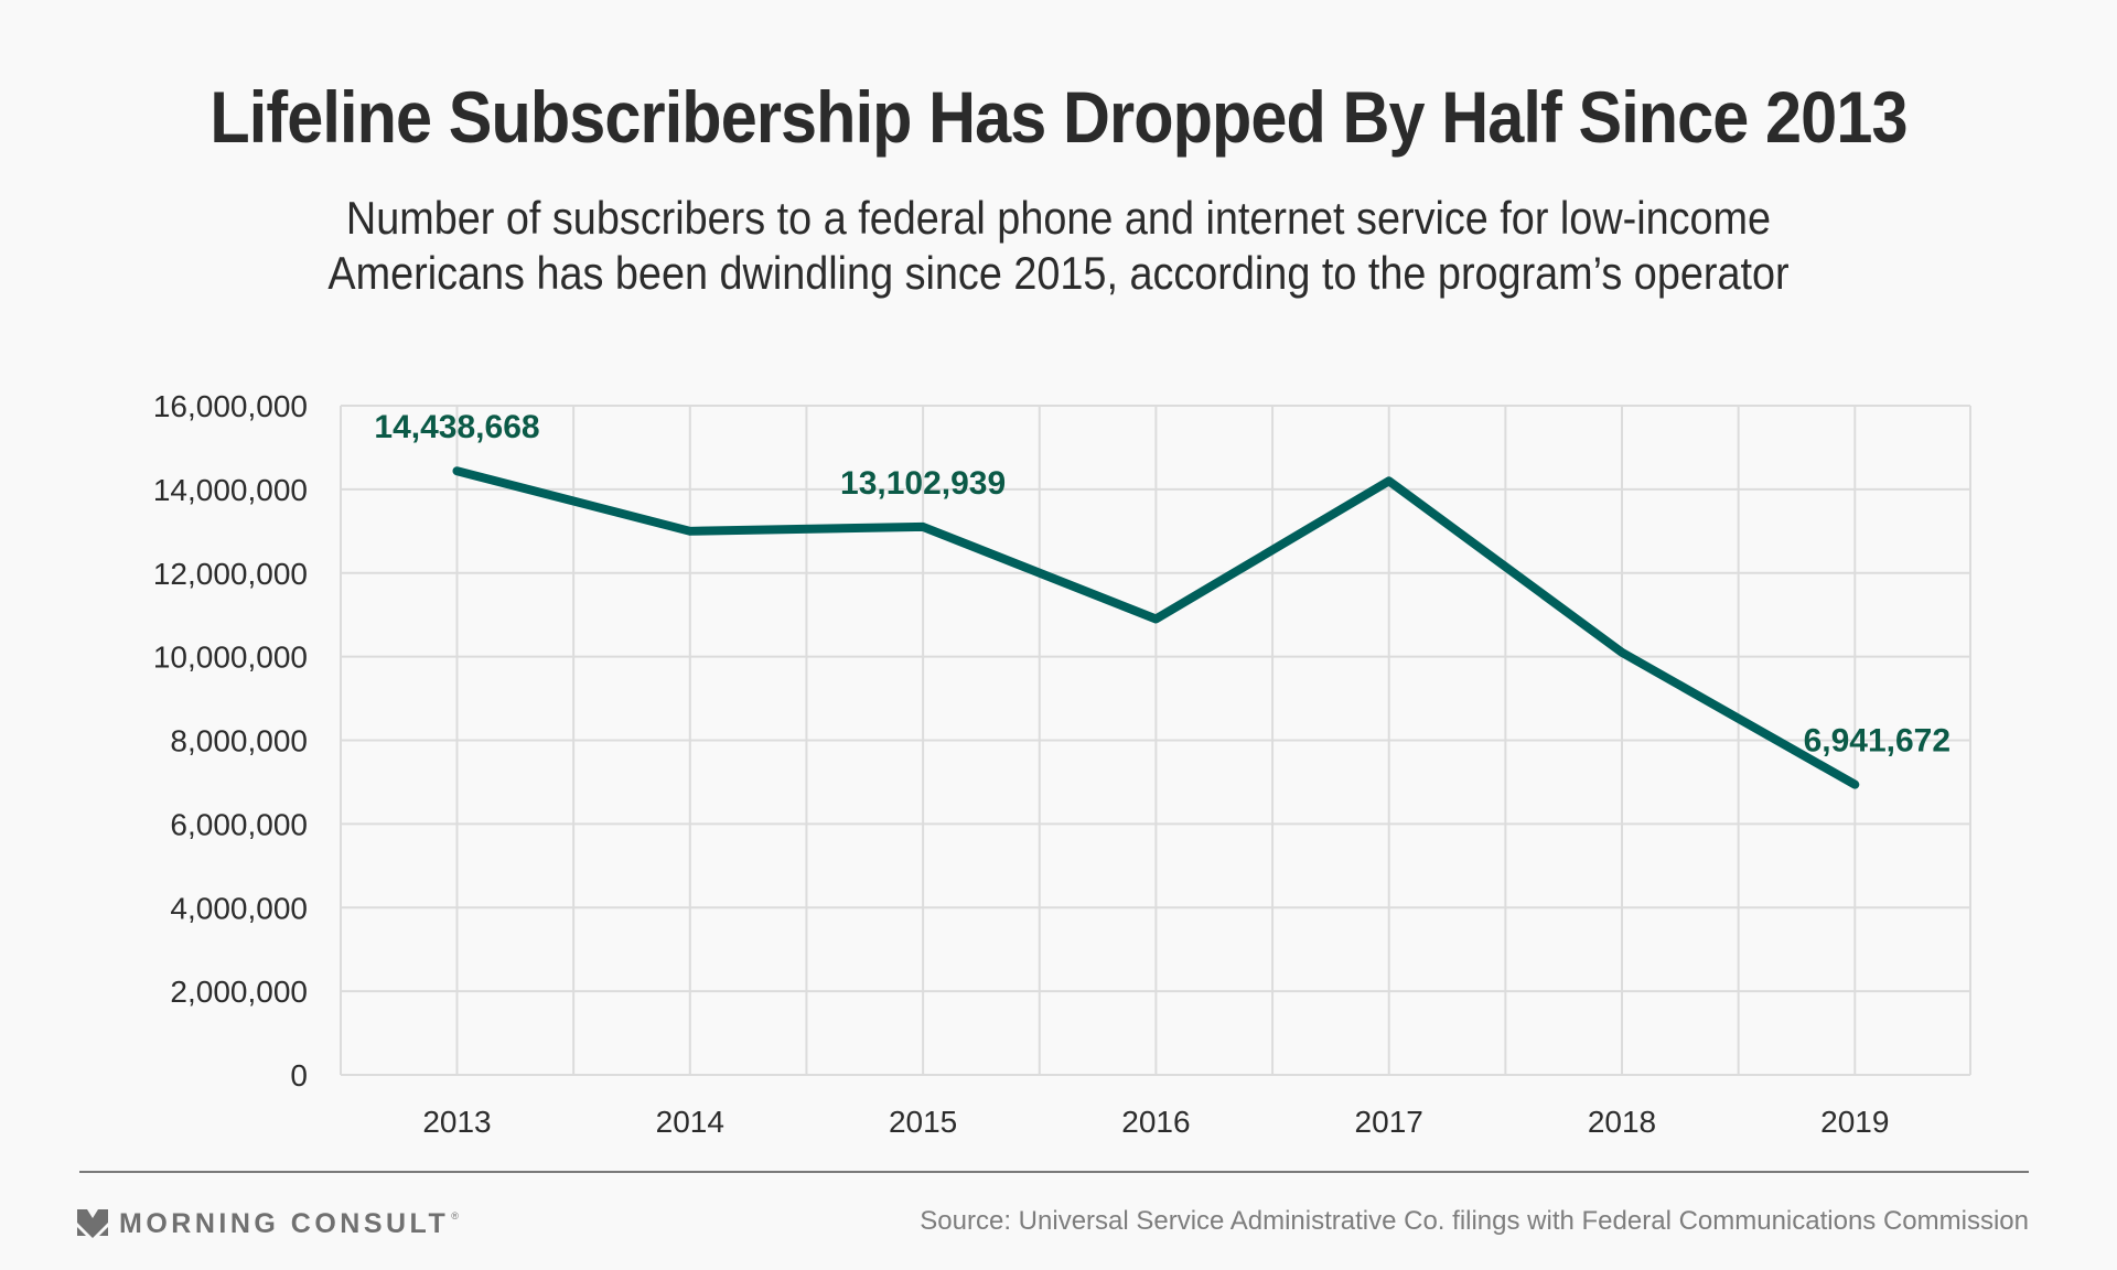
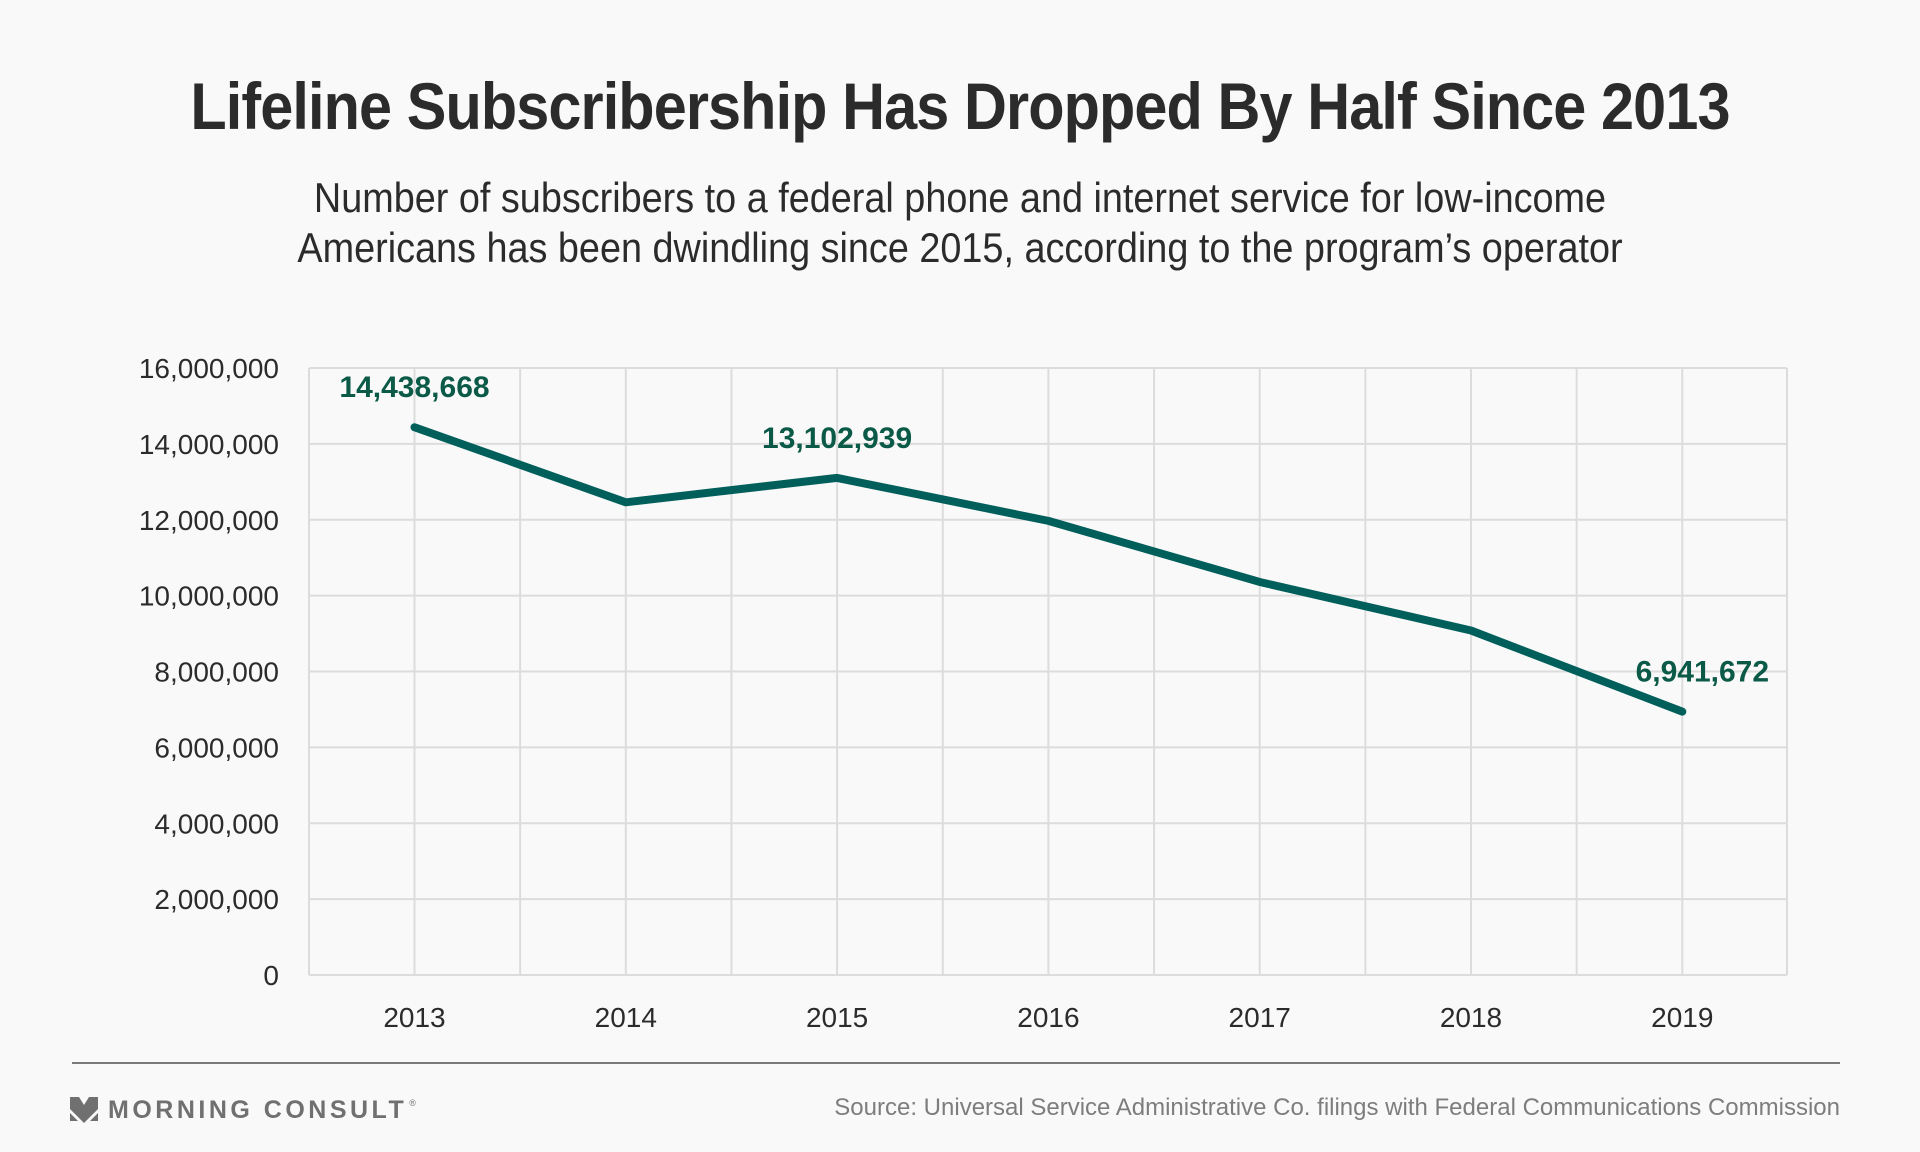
2014: 13000000 -> 12500000
2016: 10900000 -> 12000000
2017: 14200000 -> 10400000
2018: 10100000 -> 9100000
